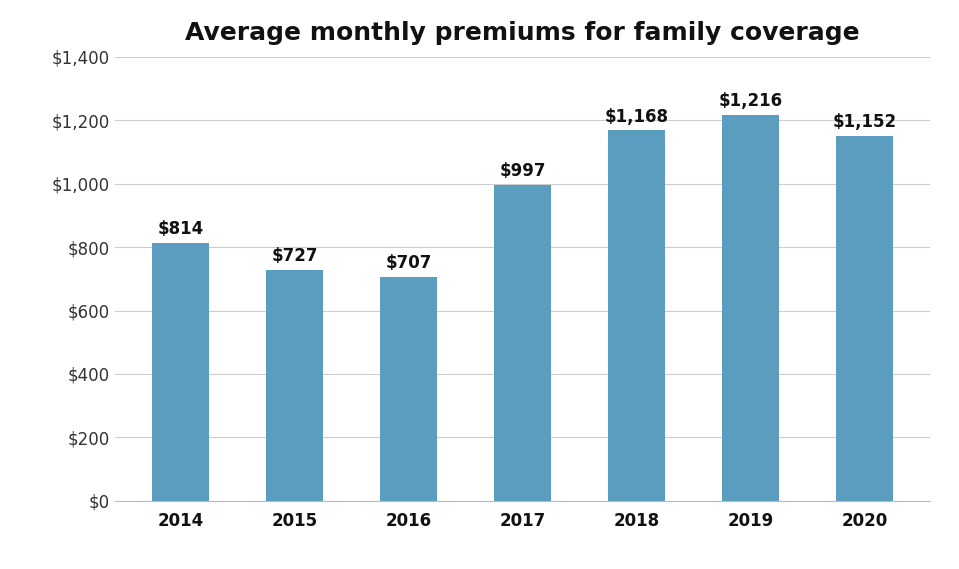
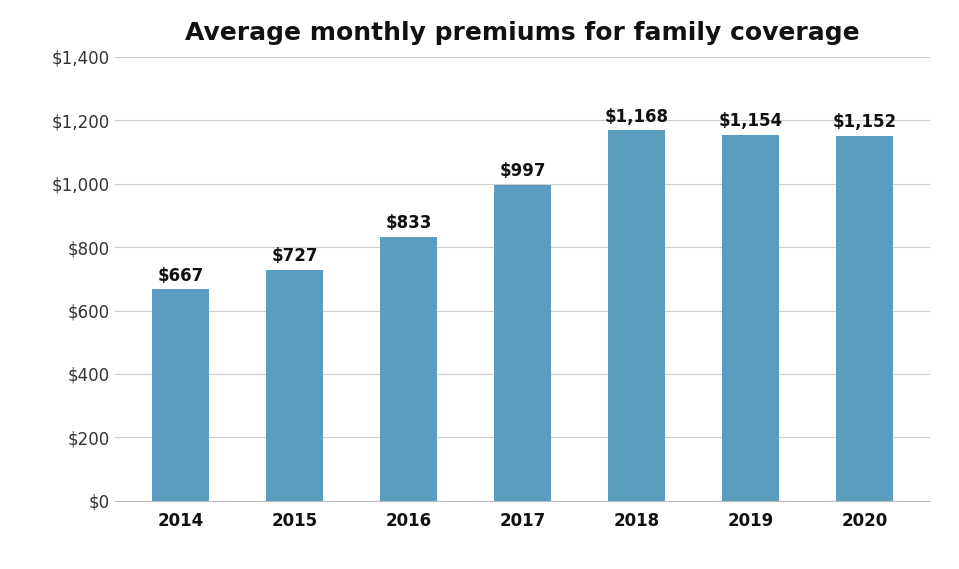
2014: $814 -> $667
2016: $707 -> $833
2019: $1,216 -> $1,154
